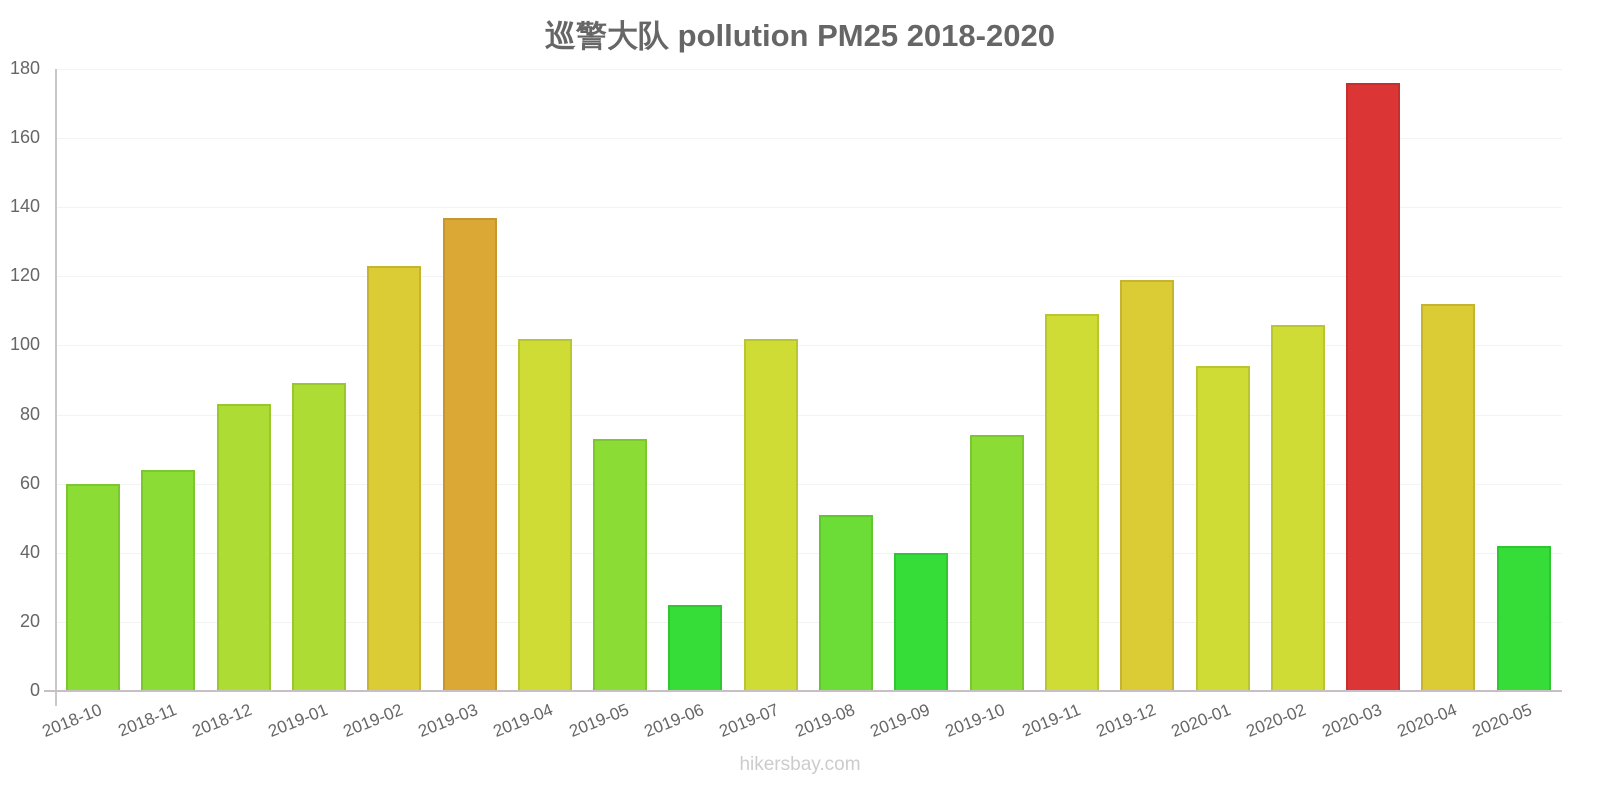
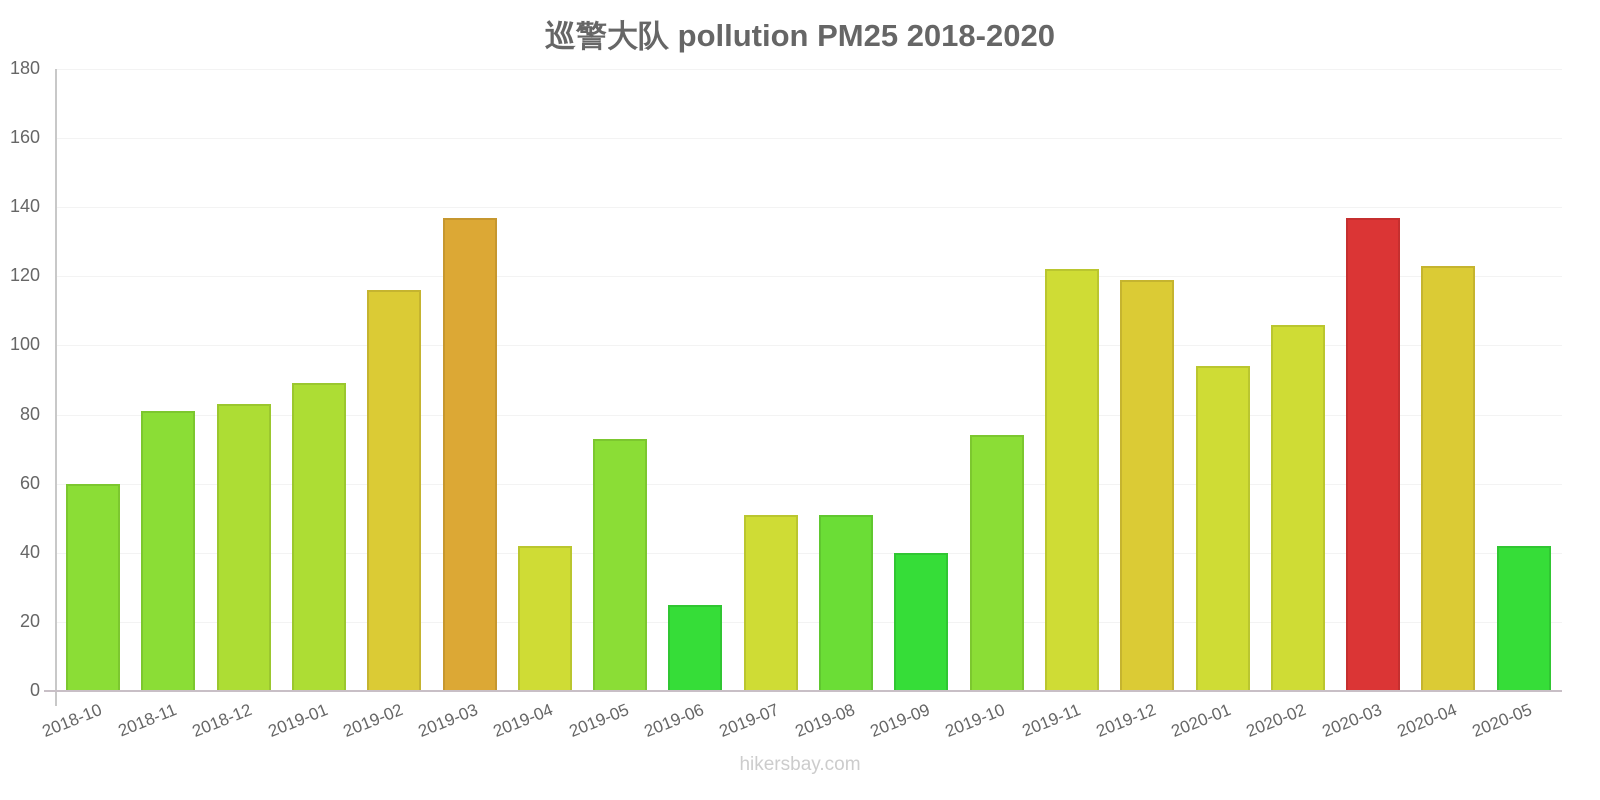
2018-11: 64 -> 81
2019-02: 123 -> 116
2019-04: 102 -> 42
2019-07: 102 -> 51
2019-11: 109 -> 122
2020-03: 176 -> 137
2020-04: 112 -> 123
